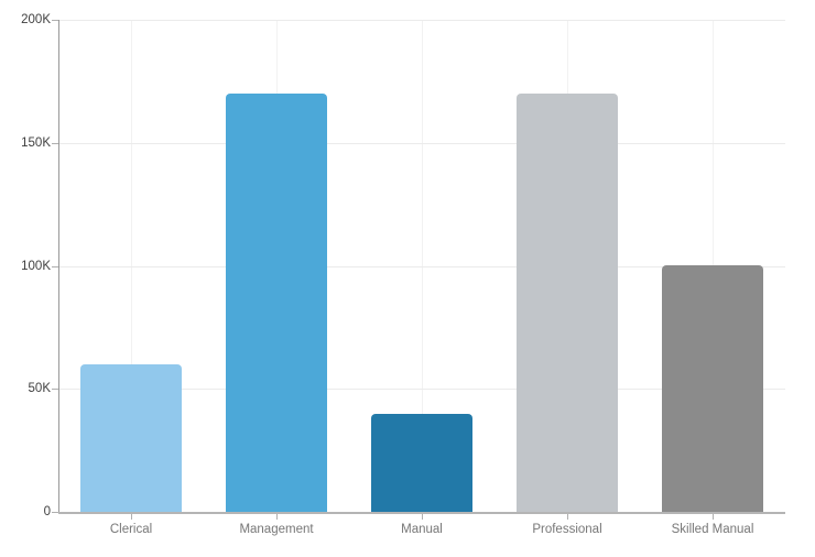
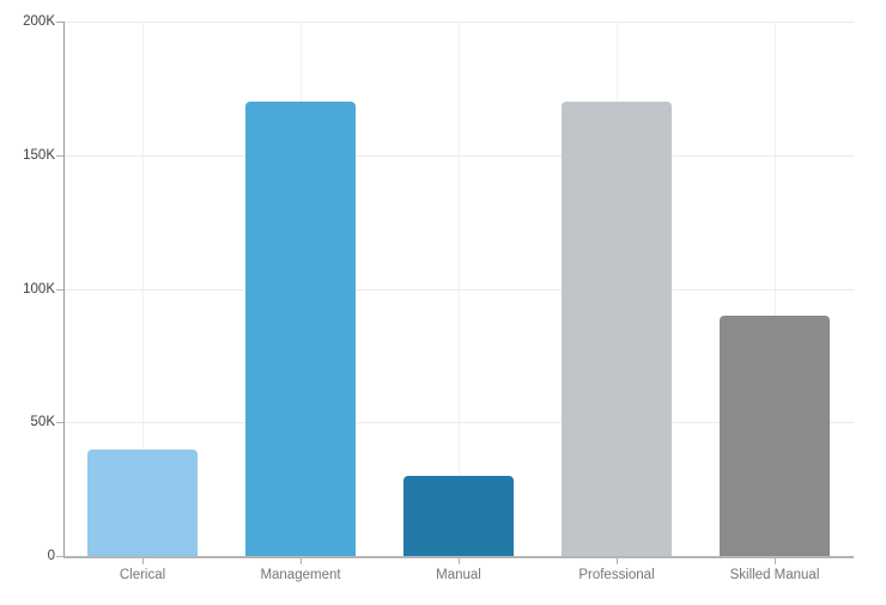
Clerical: 60K -> 40K
Manual: 40K -> 30K
Skilled Manual: 100K -> 90K
